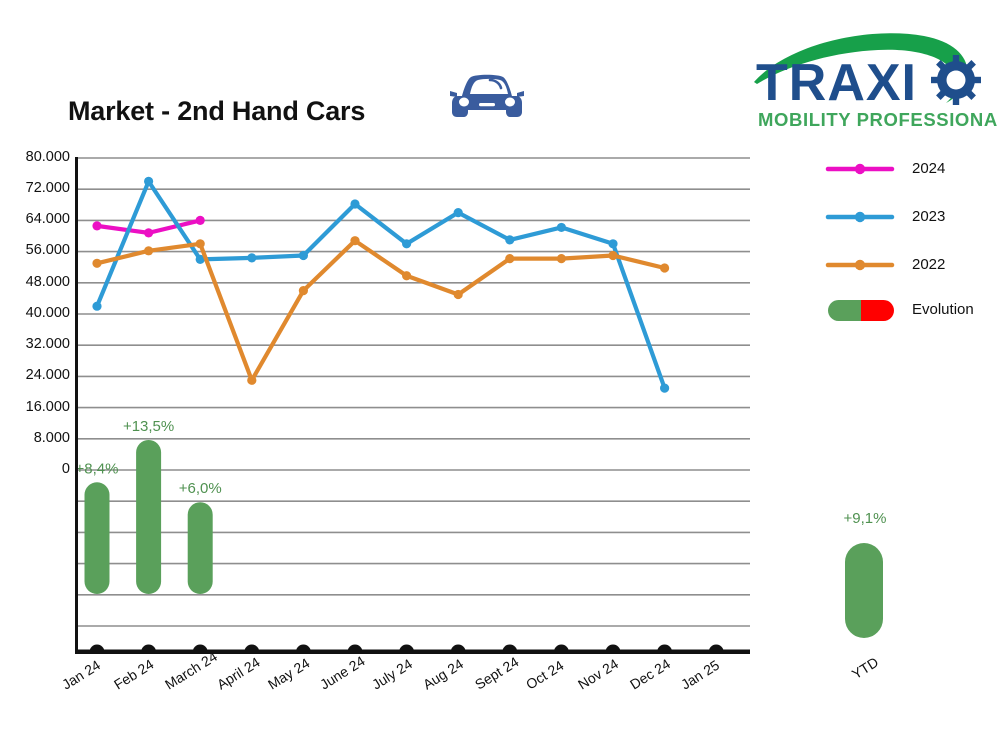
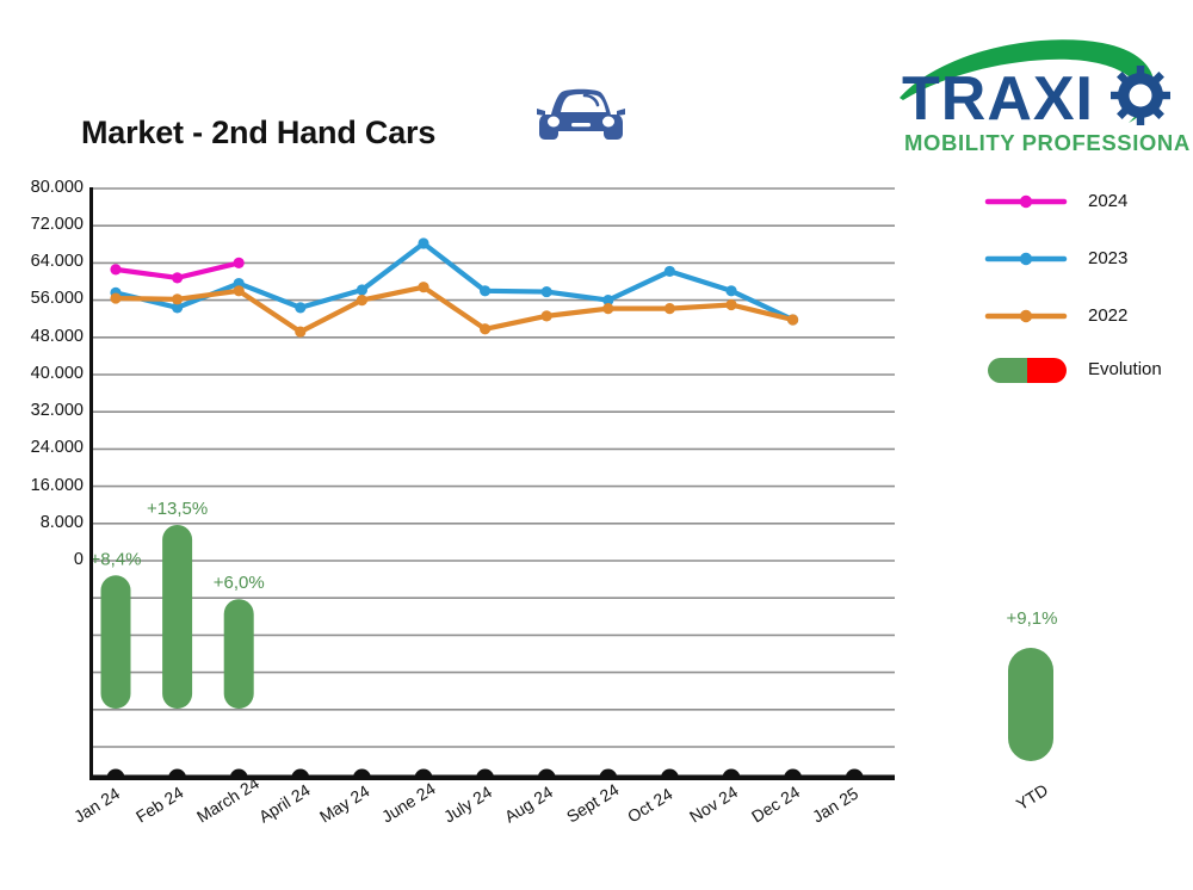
2023/Jan 24: 42000 -> 58000
2022/Jan 24: 53000 -> 56000
2023/Feb 24: 74000 -> 54000
2023/March 24: 54000 -> 60000
2022/April 24: 23000 -> 49000
2023/May 24: 55000 -> 58000
2022/May 24: 46000 -> 56000
2023/Aug 24: 66000 -> 58000
2022/Aug 24: 45000 -> 53000
2023/Sept 24: 59000 -> 56000
2023/Dec 24: 21000 -> 52000
